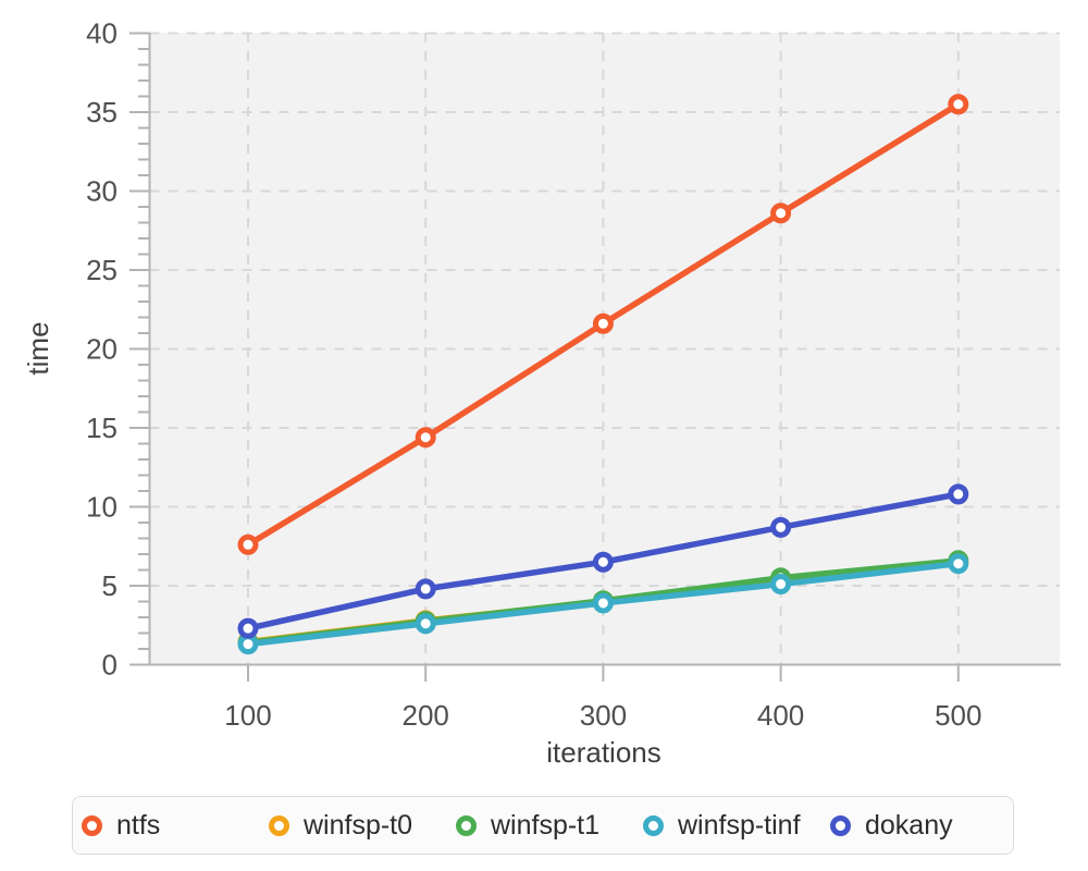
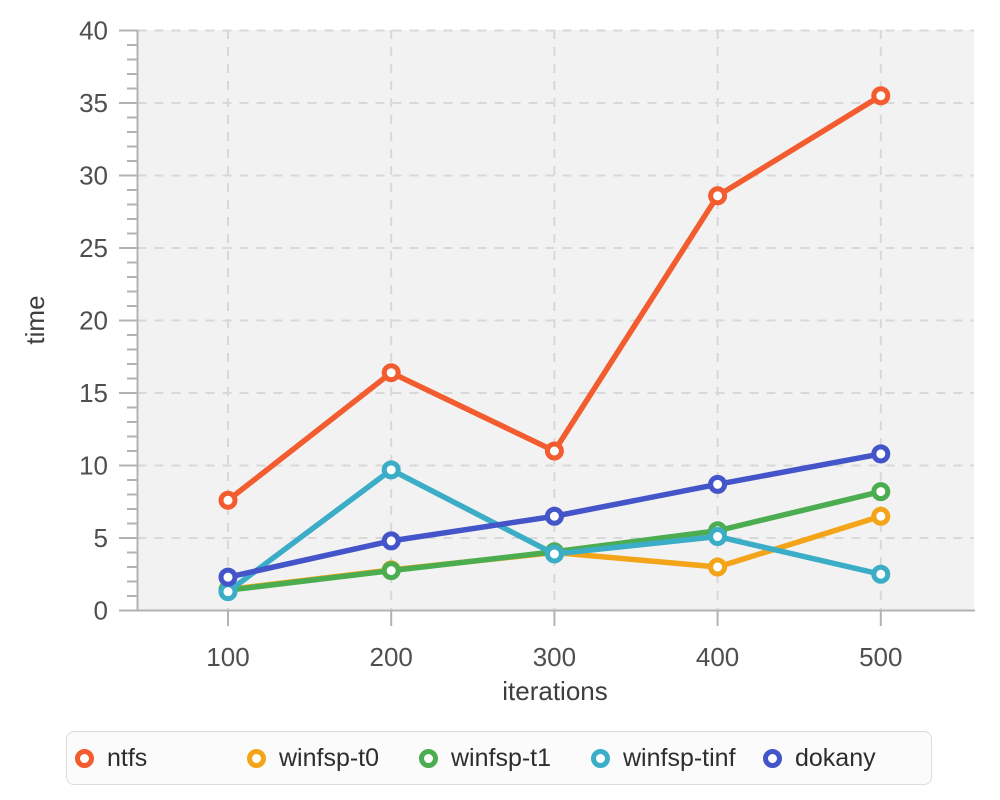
ntfs/200: 14.4 -> 16.4
winfsp-tinf/200: 2.6 -> 9.7
ntfs/300: 21.6 -> 11.0
winfsp-t0/400: 5.3 -> 3.0
winfsp-t1/500: 6.6 -> 8.2
winfsp-tinf/500: 6.4 -> 2.5
